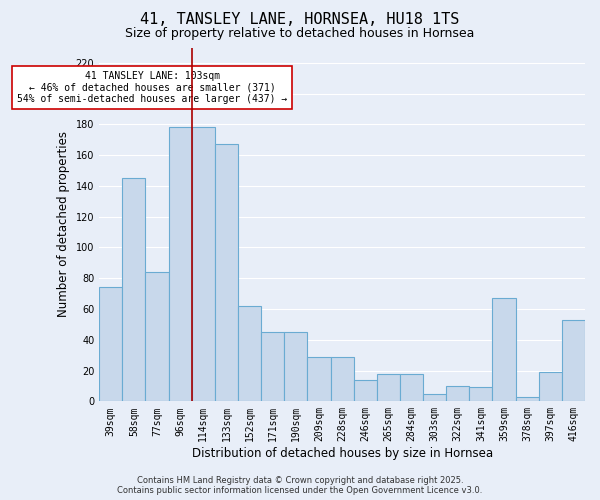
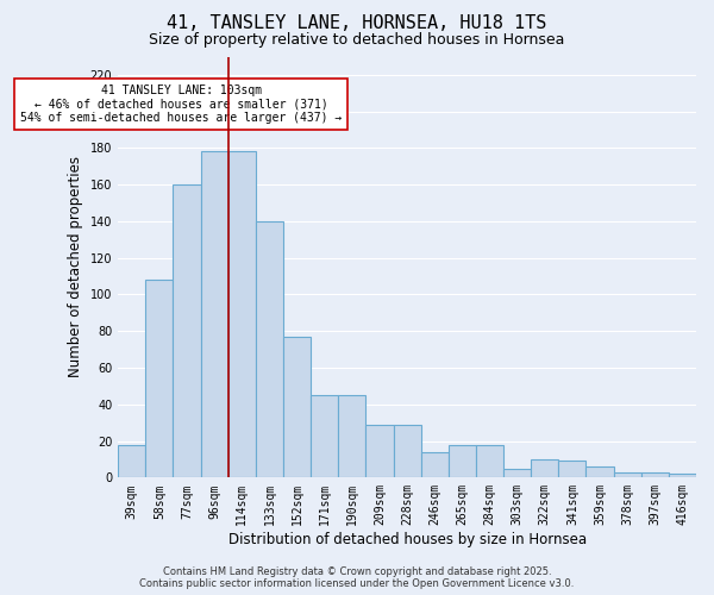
39sqm: 74 -> 18
58sqm: 145 -> 108
77sqm: 84 -> 160
133sqm: 167 -> 140
152sqm: 62 -> 77
359sqm: 67 -> 6
397sqm: 19 -> 3
416sqm: 53 -> 2
